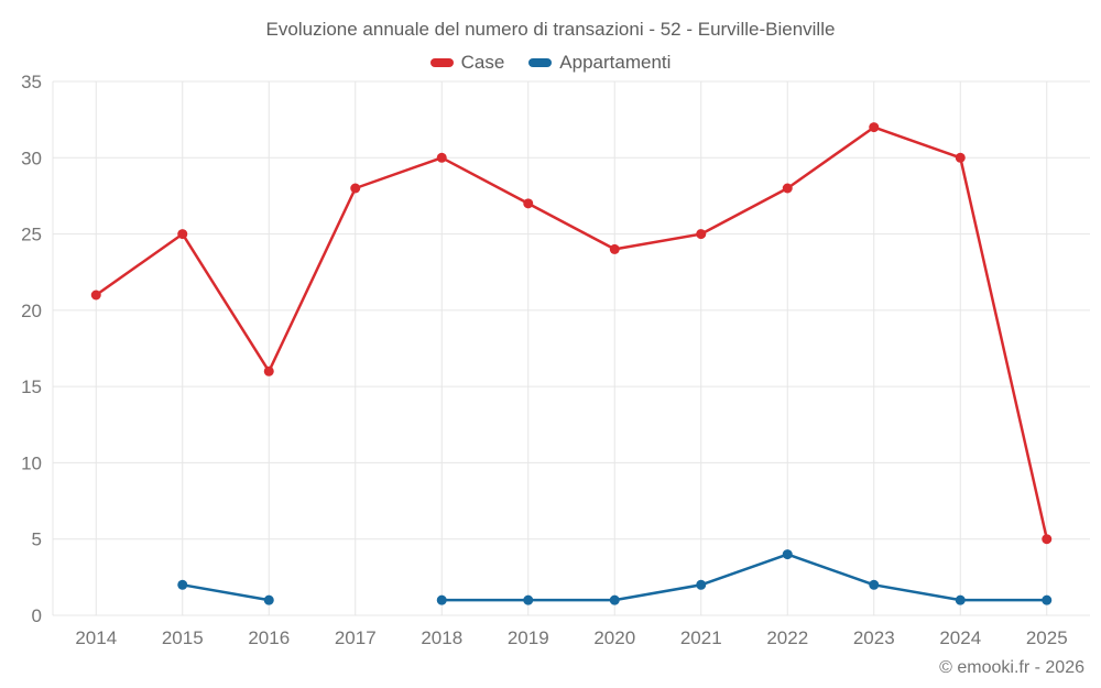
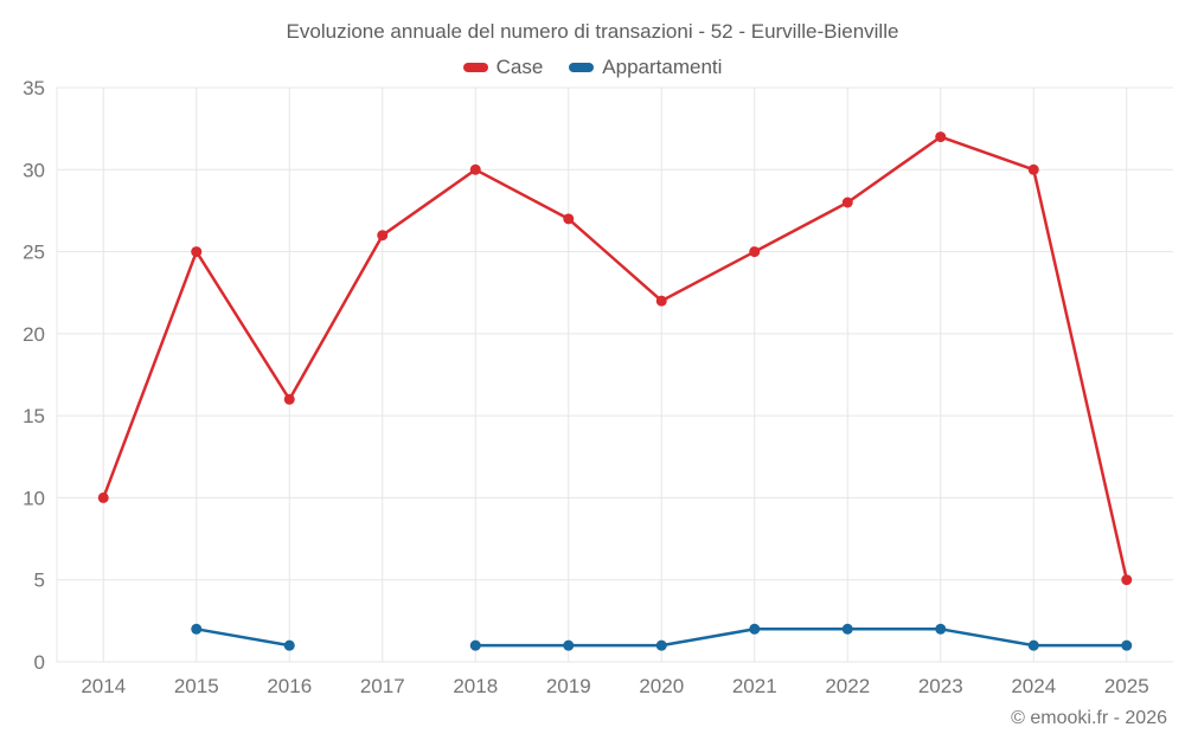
Case/2014: 21 -> 10
Case/2017: 28 -> 26
Case/2020: 24 -> 22
Appartamenti/2022: 4 -> 2
